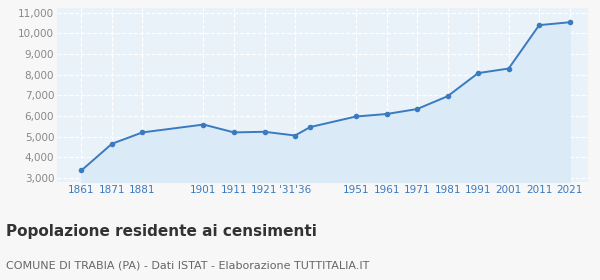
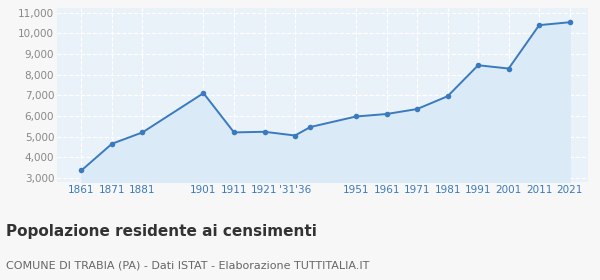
1901: 5,580 -> 7,100
1991: 8,070 -> 8,450
